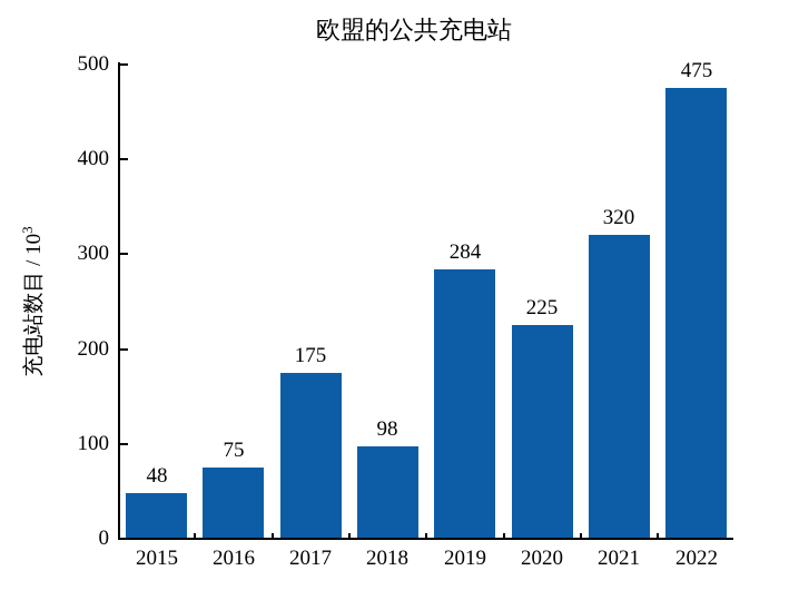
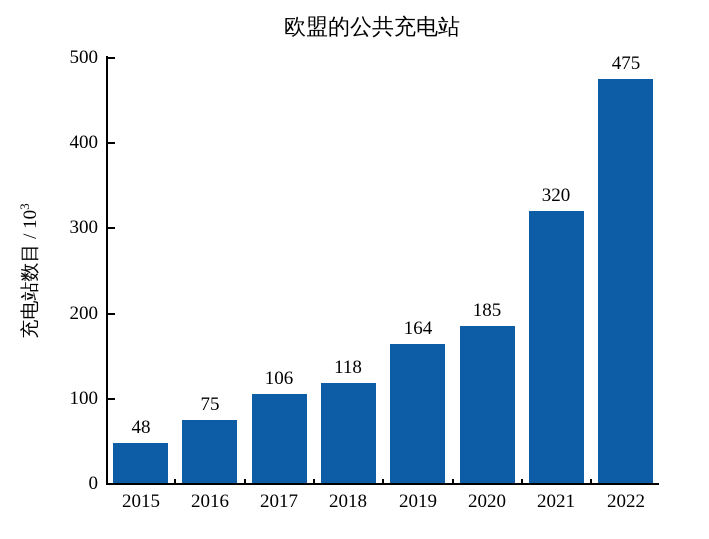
2017: 175 -> 106
2018: 98 -> 118
2019: 284 -> 164
2020: 225 -> 185
